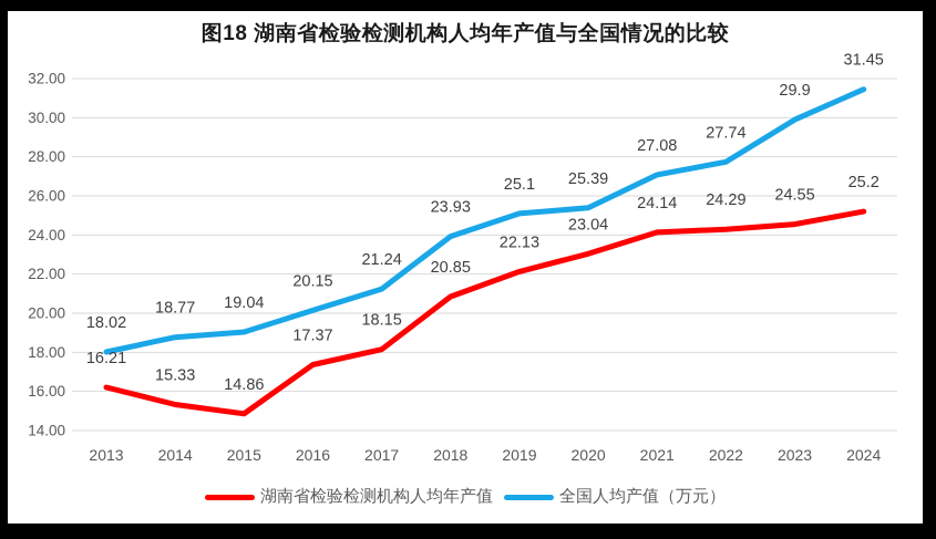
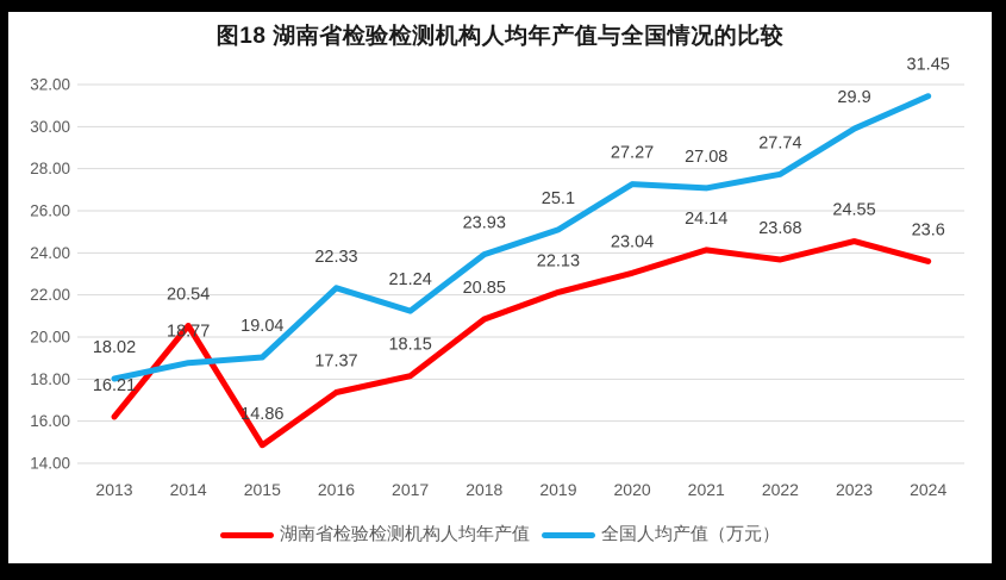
湖南省检验检测机构人均年产值/2014: 15.33 -> 20.54
全国人均产值（万元）/2016: 20.15 -> 22.33
全国人均产值（万元）/2020: 25.39 -> 27.27
湖南省检验检测机构人均年产值/2022: 24.29 -> 23.68
湖南省检验检测机构人均年产值/2024: 25.2 -> 23.6
